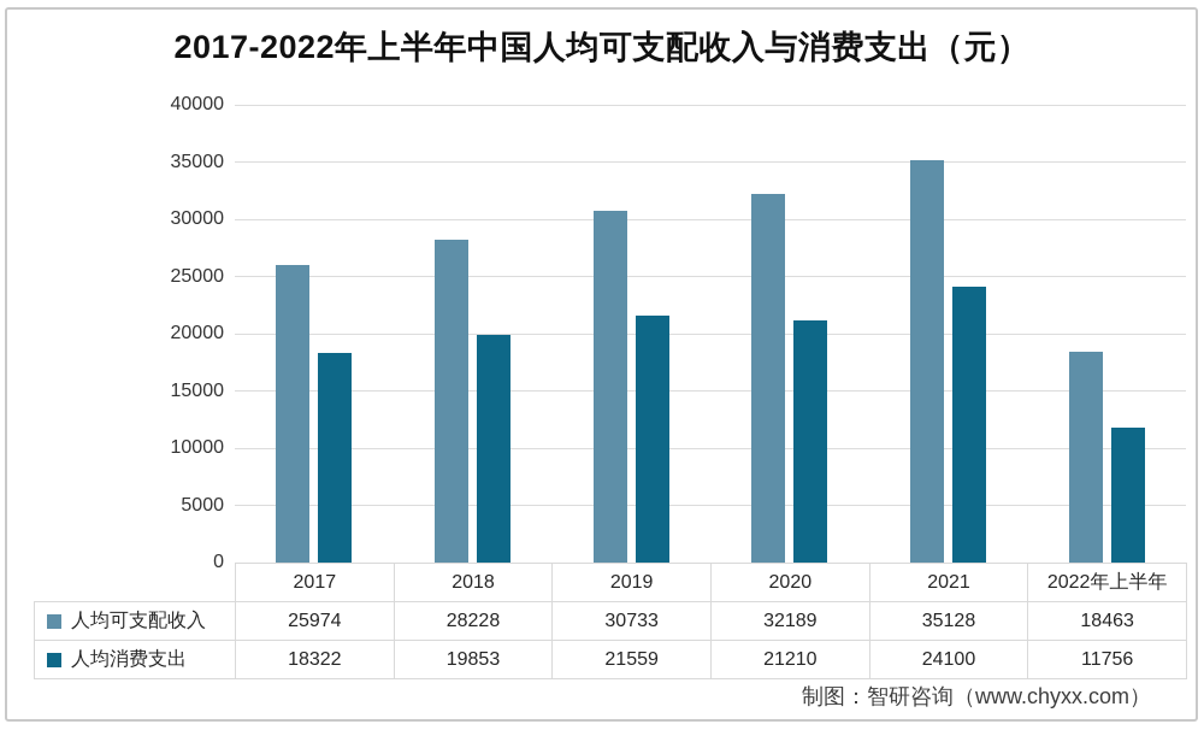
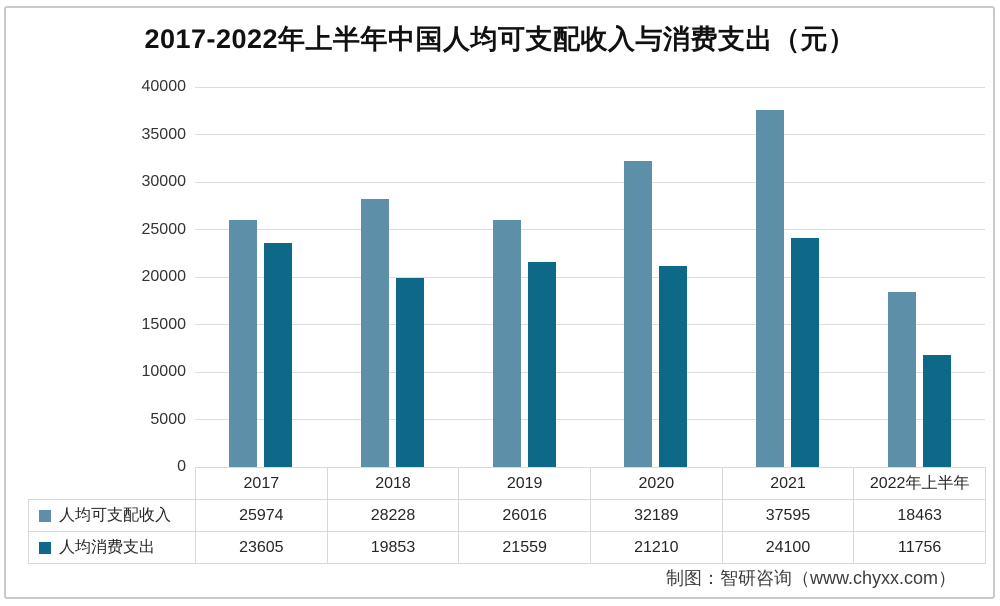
人均消费支出/2017: 18322 -> 23605
人均可支配收入/2019: 30733 -> 26016
人均可支配收入/2021: 35128 -> 37595
